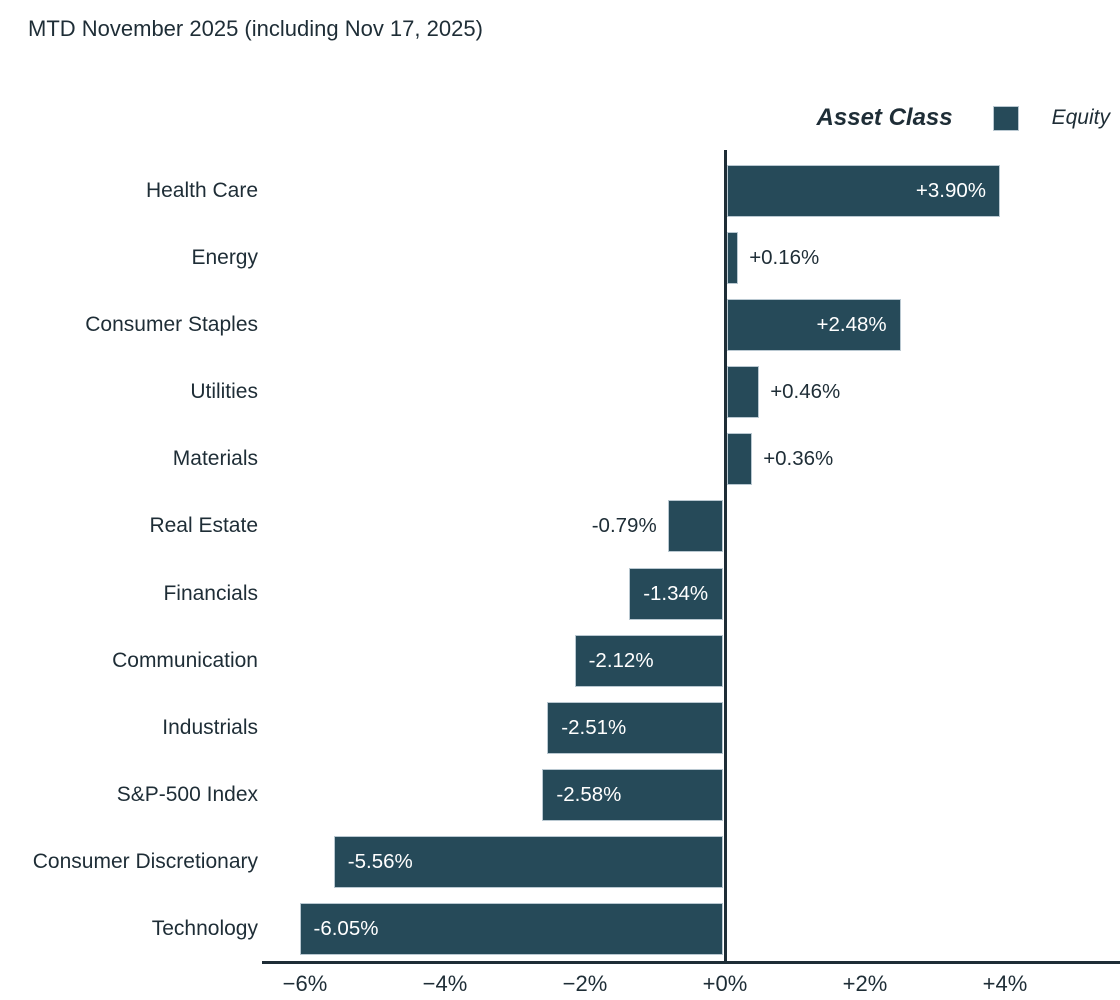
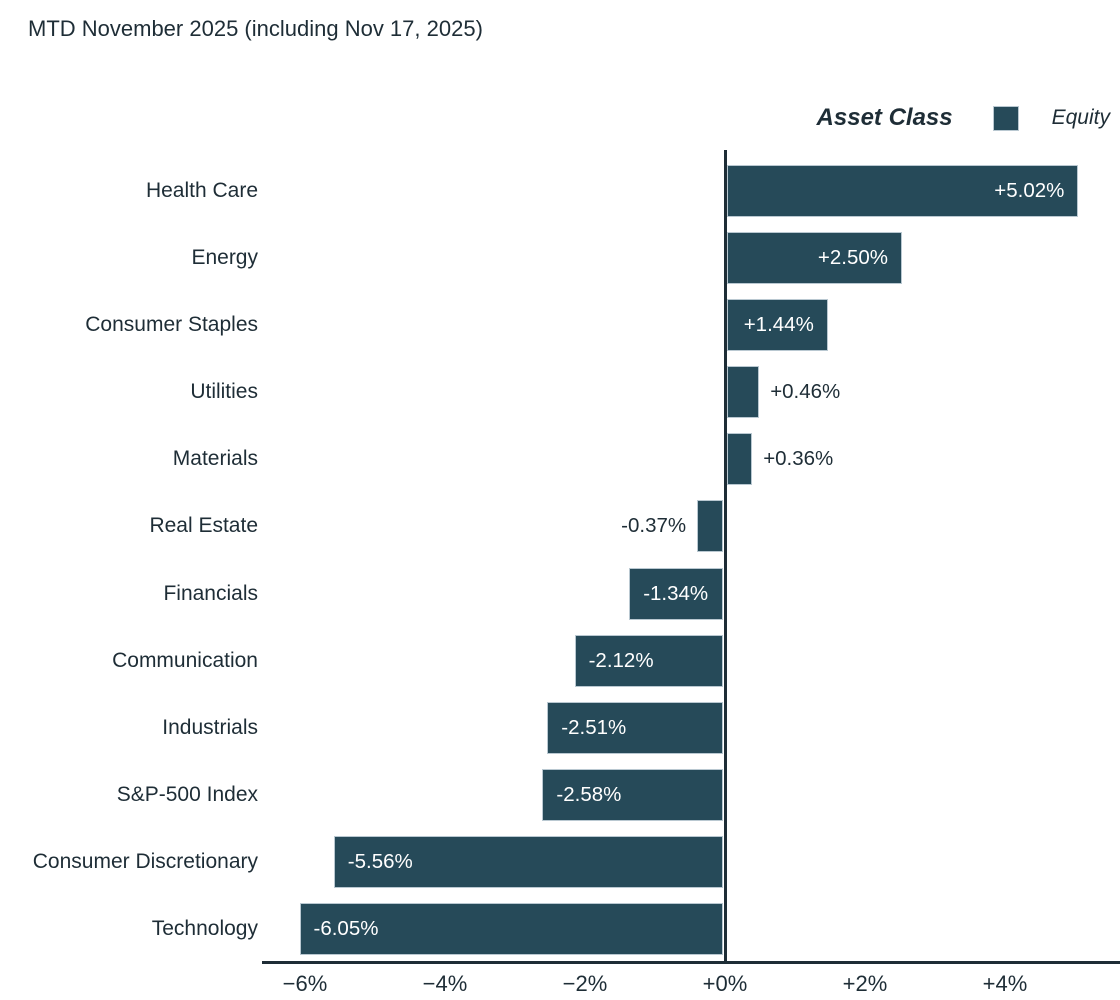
Health Care: +3.90% -> +5.02%
Energy: +0.16% -> +2.50%
Consumer Staples: +2.48% -> +1.44%
Real Estate: -0.79% -> -0.37%
